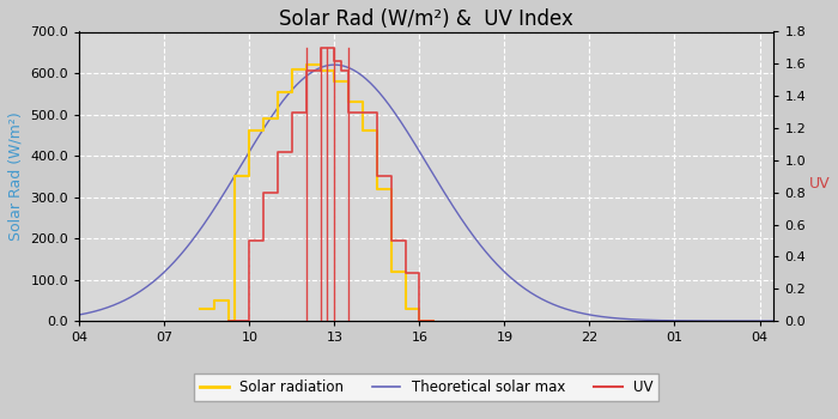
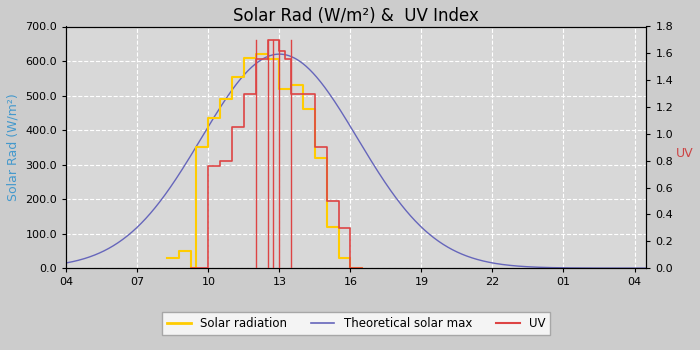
Solar radiation/10: 460 -> 435
UV/10: 0.50 -> 0.76
Solar radiation/13: 580 -> 520
